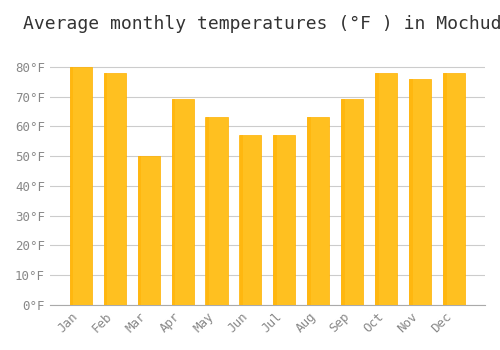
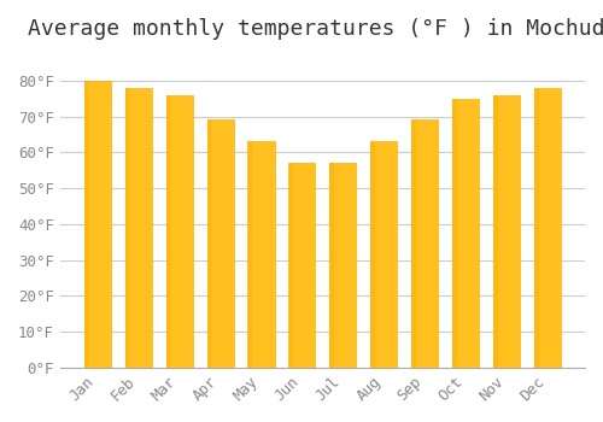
Mar: 50°F -> 76°F
Oct: 78°F -> 75°F
